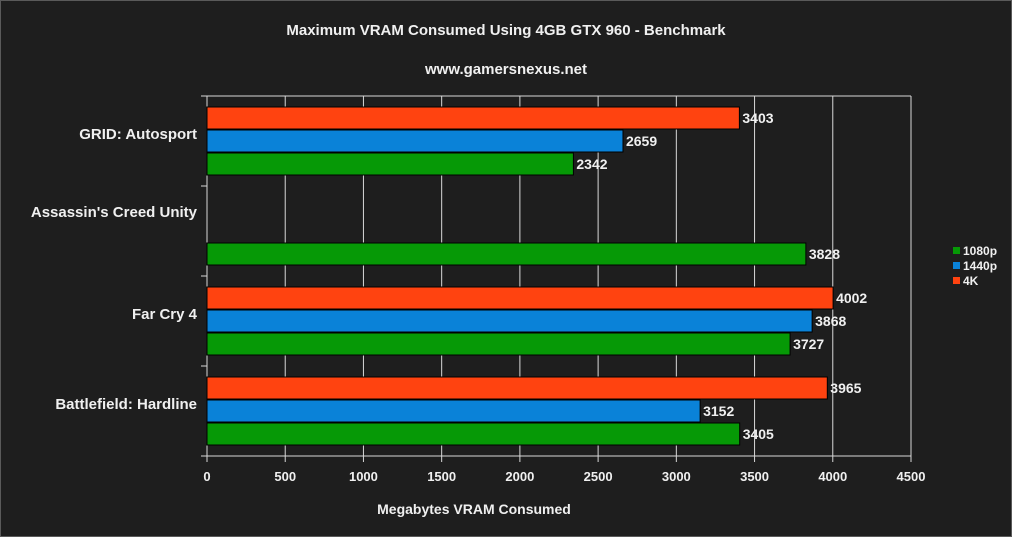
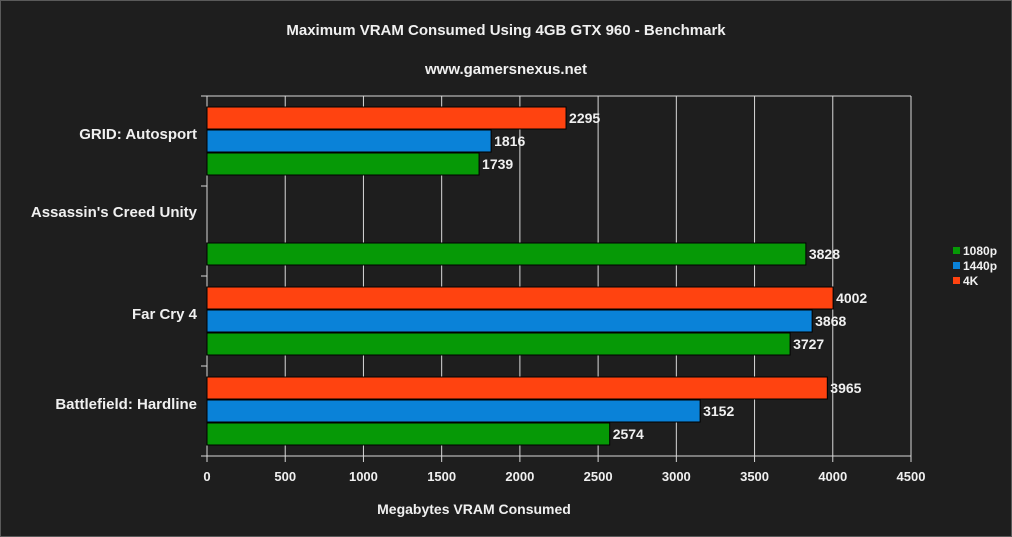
4K/GRID: Autosport: 3403 -> 2295
1440p/GRID: Autosport: 2659 -> 1816
1080p/GRID: Autosport: 2342 -> 1739
1080p/Battlefield: Hardline: 3405 -> 2574
